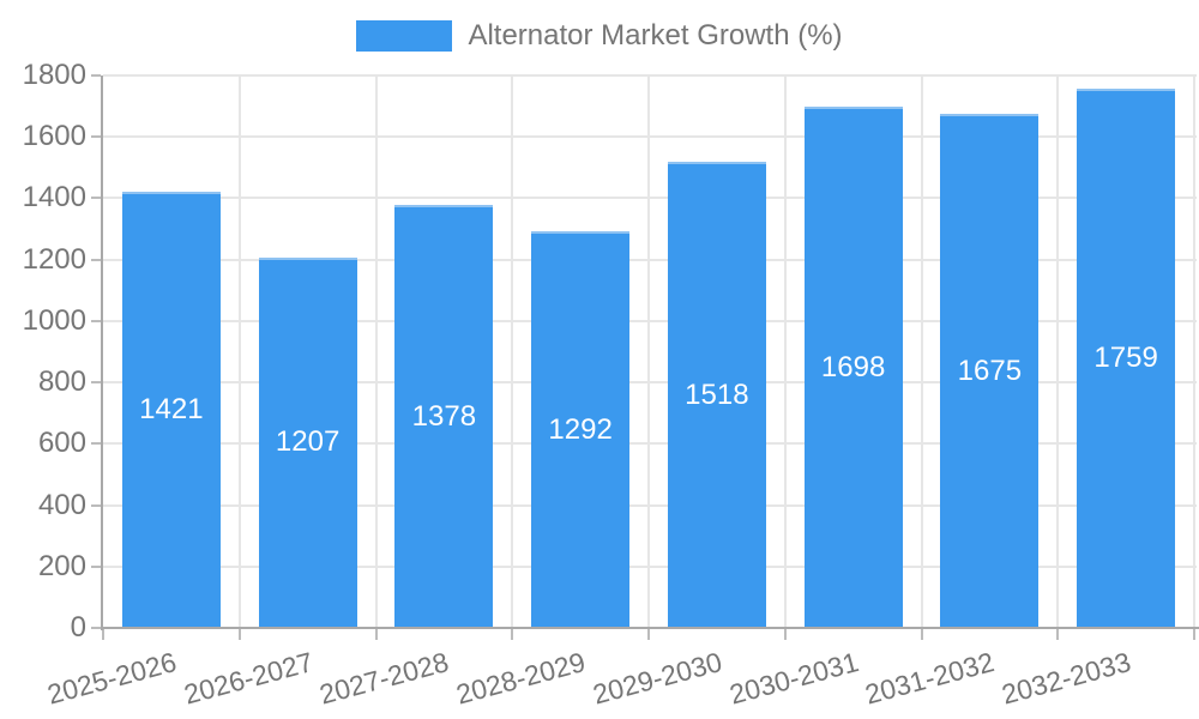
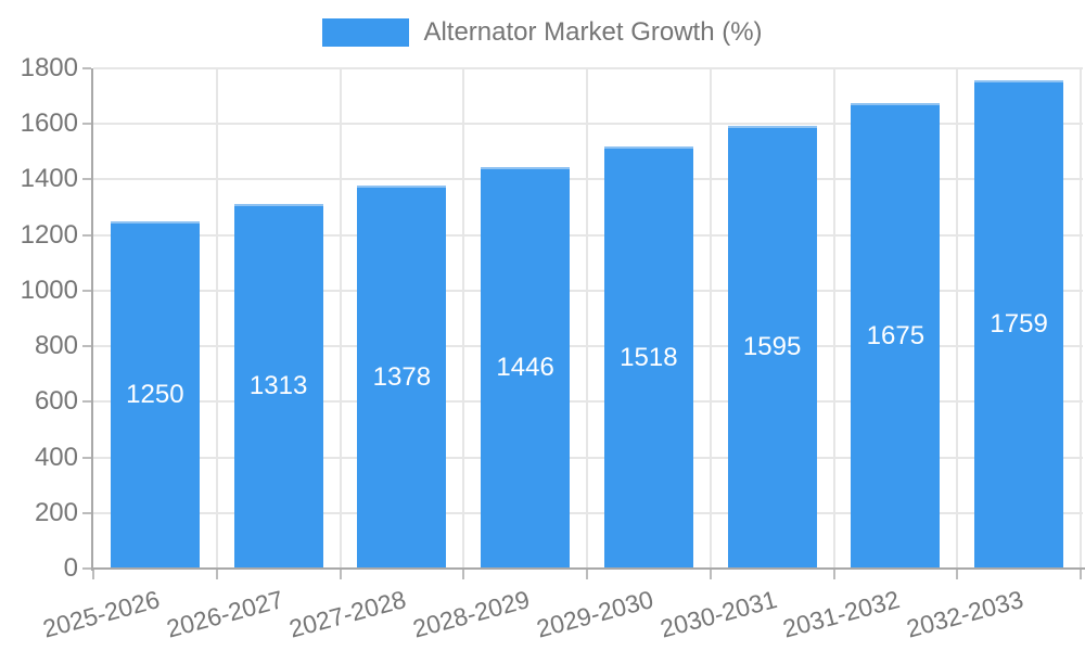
2025-2026: 1421 -> 1250
2026-2027: 1207 -> 1313
2028-2029: 1292 -> 1446
2030-2031: 1698 -> 1595
